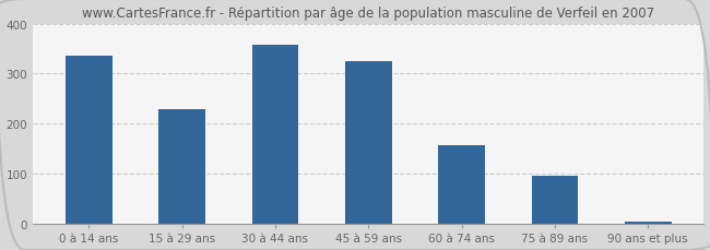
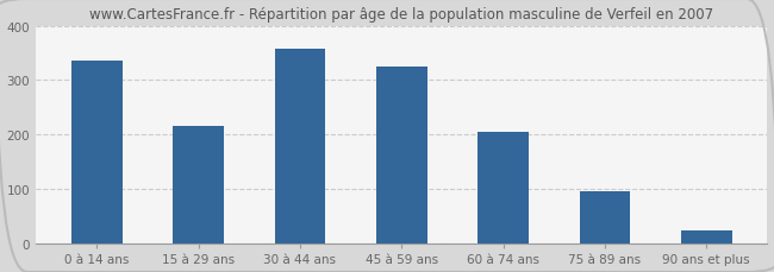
15 à 29 ans: 229 -> 215
60 à 74 ans: 157 -> 205
90 ans et plus: 5 -> 25
